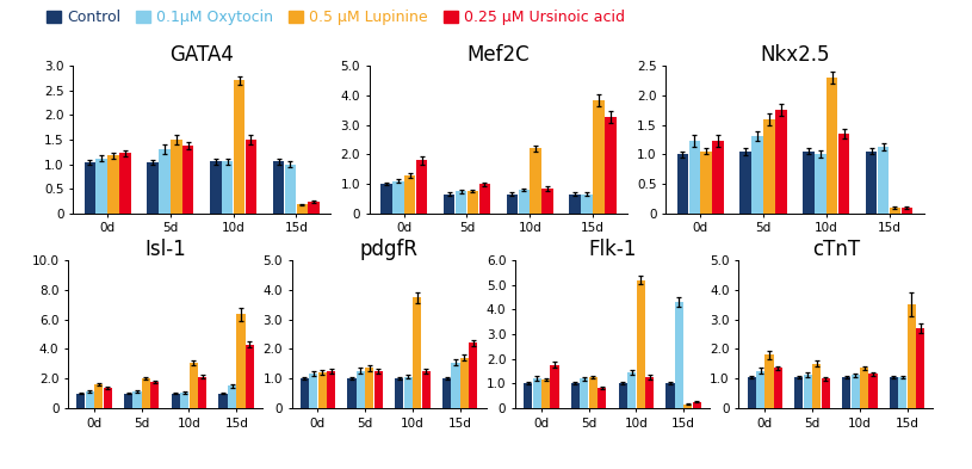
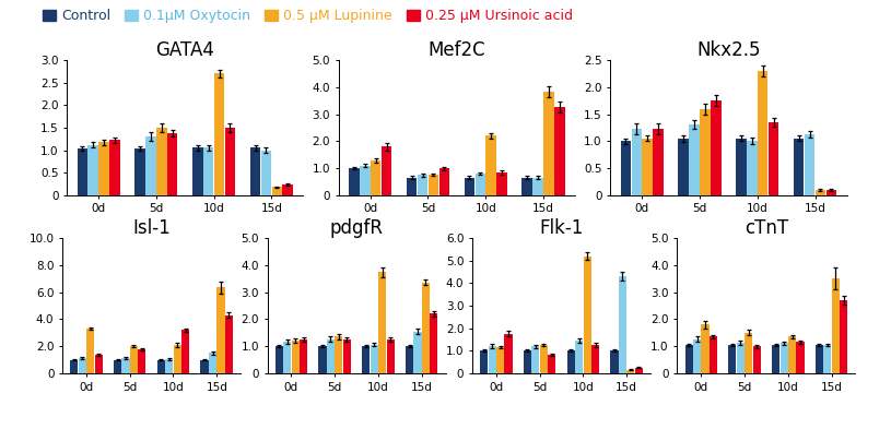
Isl-1/0.5 μM Lupinine/0d: 1.6 -> 3.3
Isl-1/0.5 μM Lupinine/10d: 3.0 -> 2.1
Isl-1/0.25 μM Ursinoic acid/10d: 2.1 -> 3.2
pdgfR/0.5 μM Lupinine/15d: 1.70 -> 3.35
